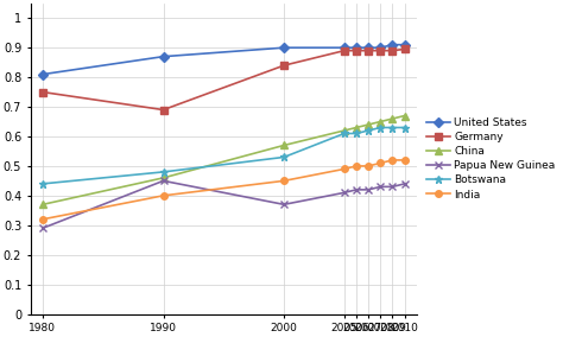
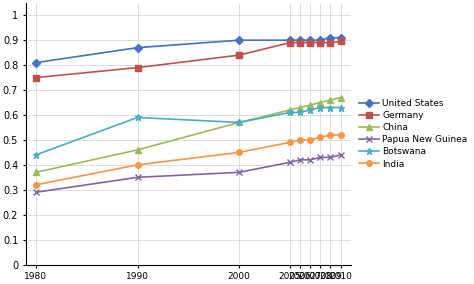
Germany/1990: 0.690 -> 0.790
Papua New Guinea/1990: 0.45 -> 0.35
Botswana/1990: 0.48 -> 0.59
Botswana/2000: 0.53 -> 0.57
